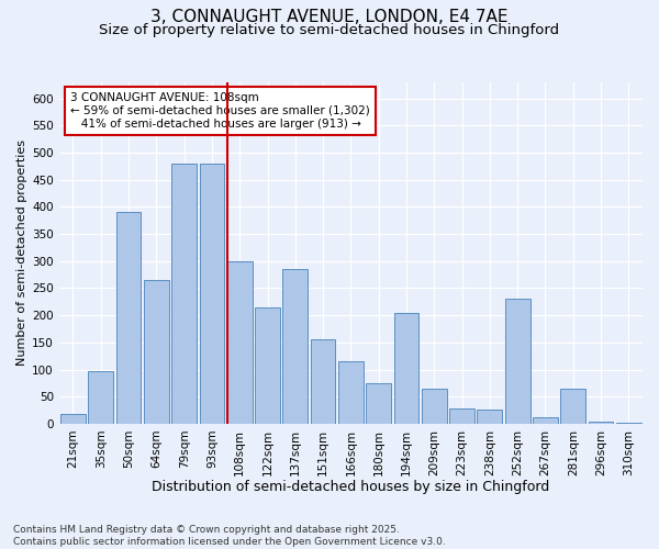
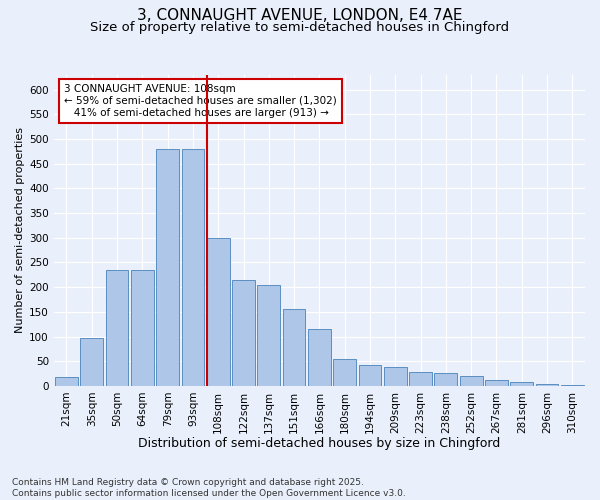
50sqm: 390 -> 235
64sqm: 265 -> 235
137sqm: 285 -> 205
180sqm: 75 -> 55
194sqm: 205 -> 42
209sqm: 65 -> 38
252sqm: 230 -> 20
281sqm: 65 -> 8
